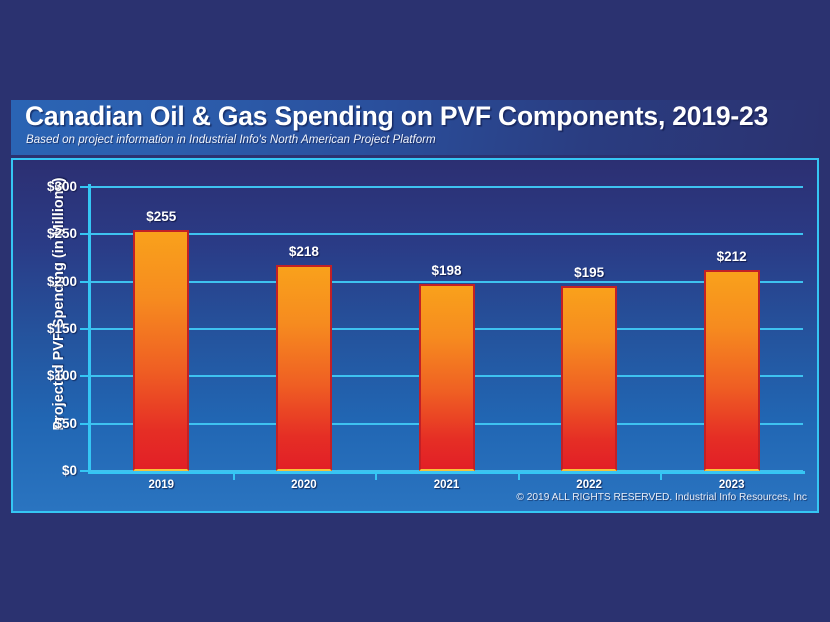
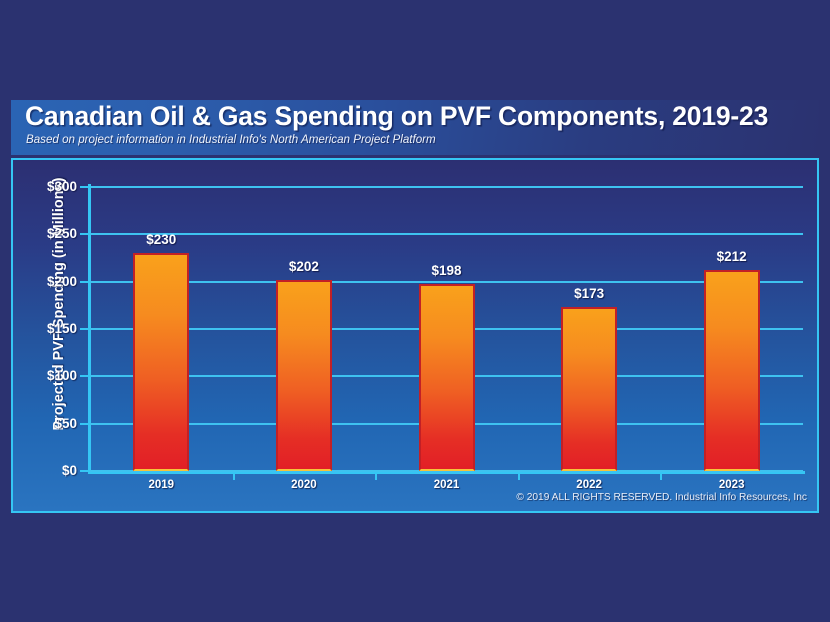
2019: $255 -> $230
2020: $218 -> $202
2022: $195 -> $173
